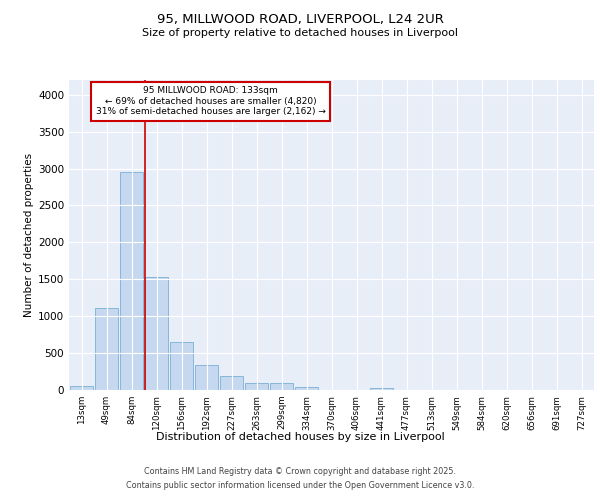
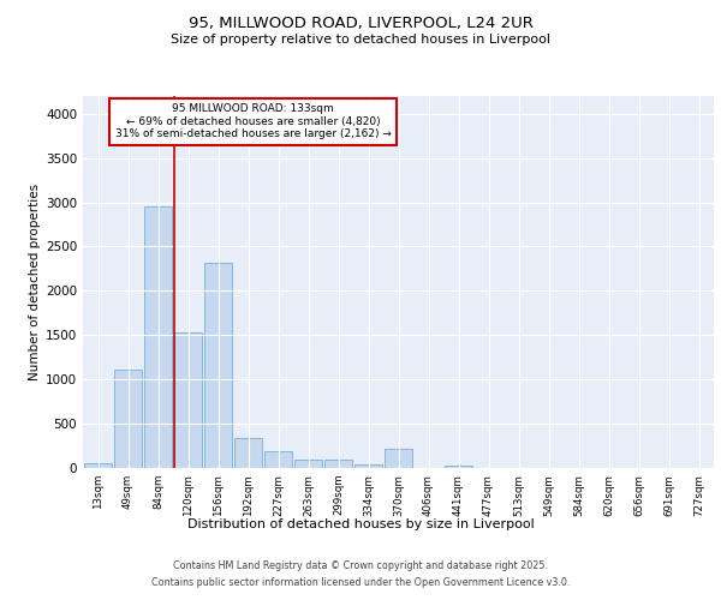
156sqm: 660 -> 2320
370sqm: 0 -> 220
